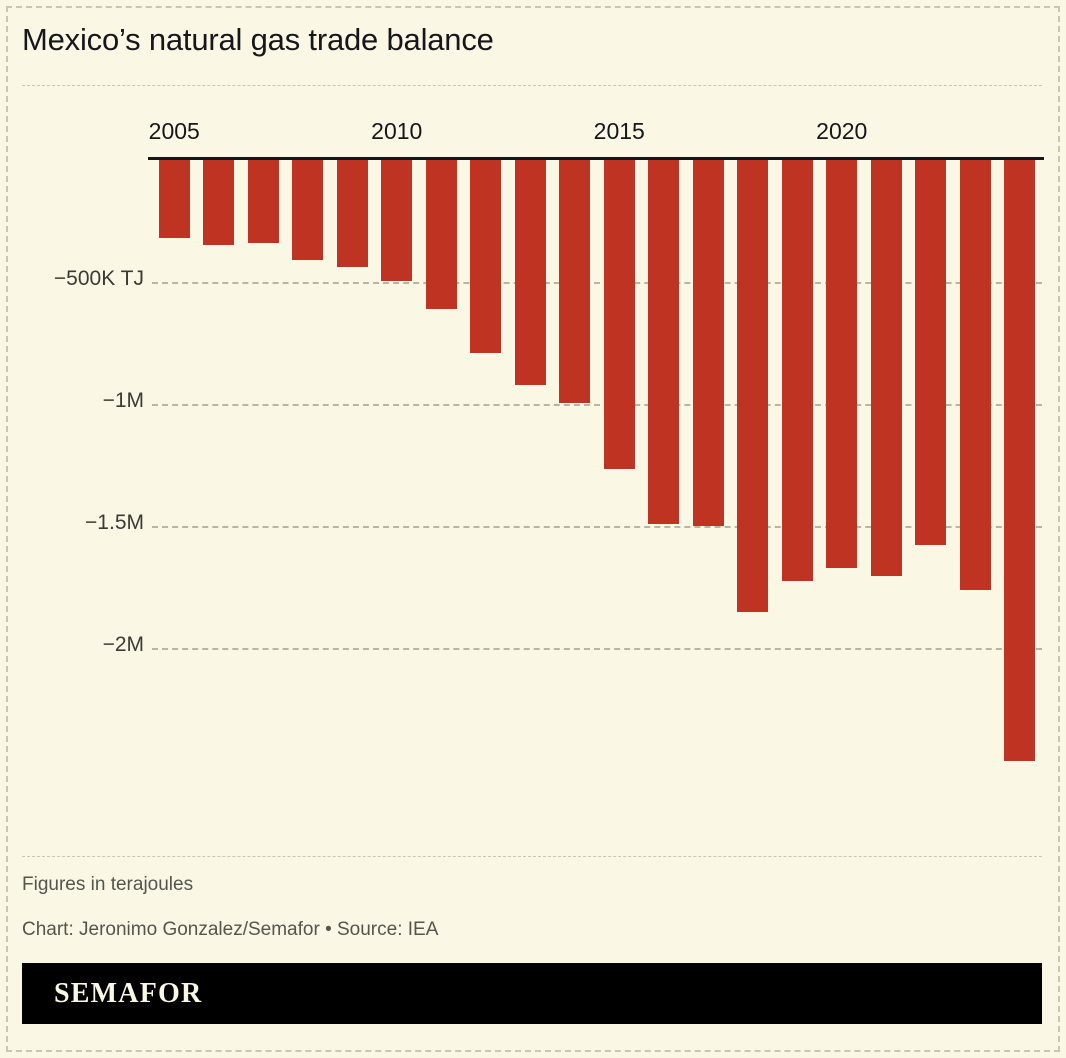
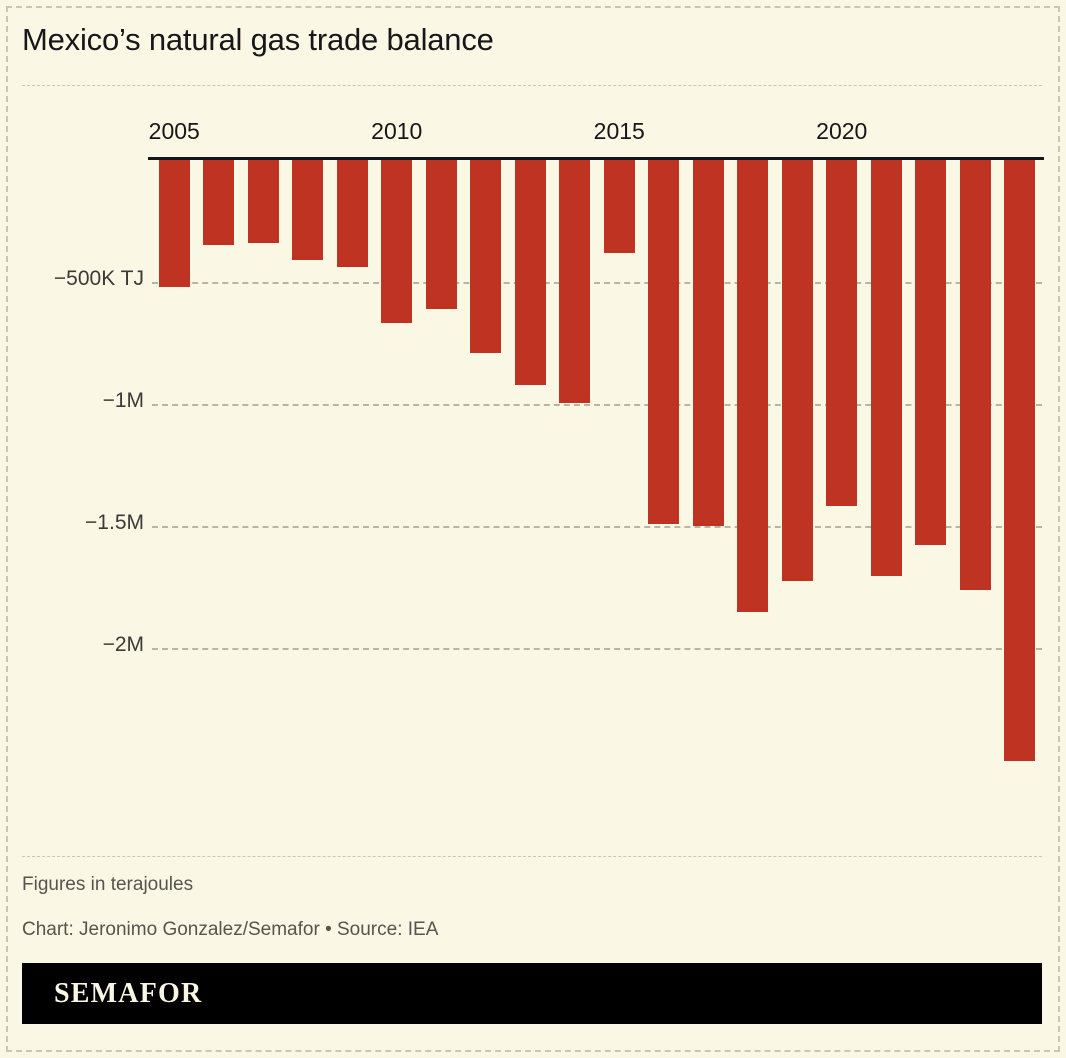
2005: -0.32M -> -0.52M
2010: -0.50M -> -0.67M
2015: -1.27M -> -0.38M
2020: -1.67M -> -1.42M
